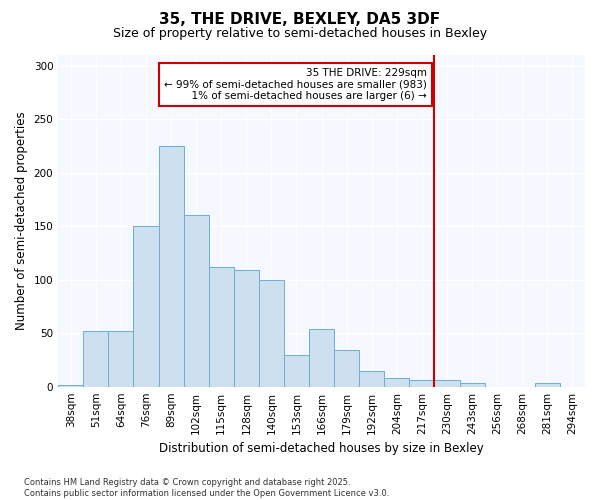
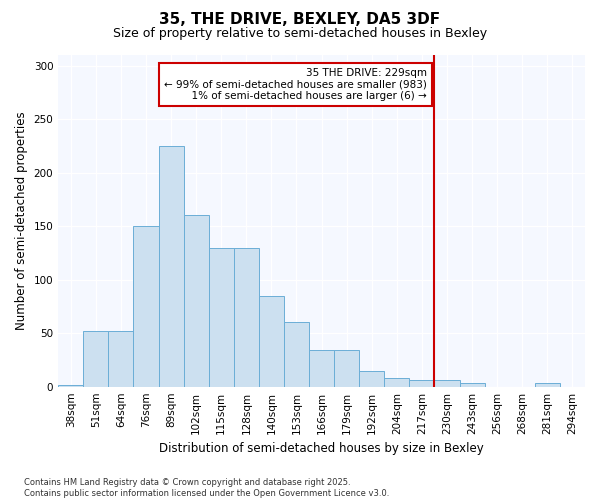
115sqm: 112 -> 130
128sqm: 109 -> 130
140sqm: 100 -> 85
153sqm: 30 -> 60
166sqm: 54 -> 34
